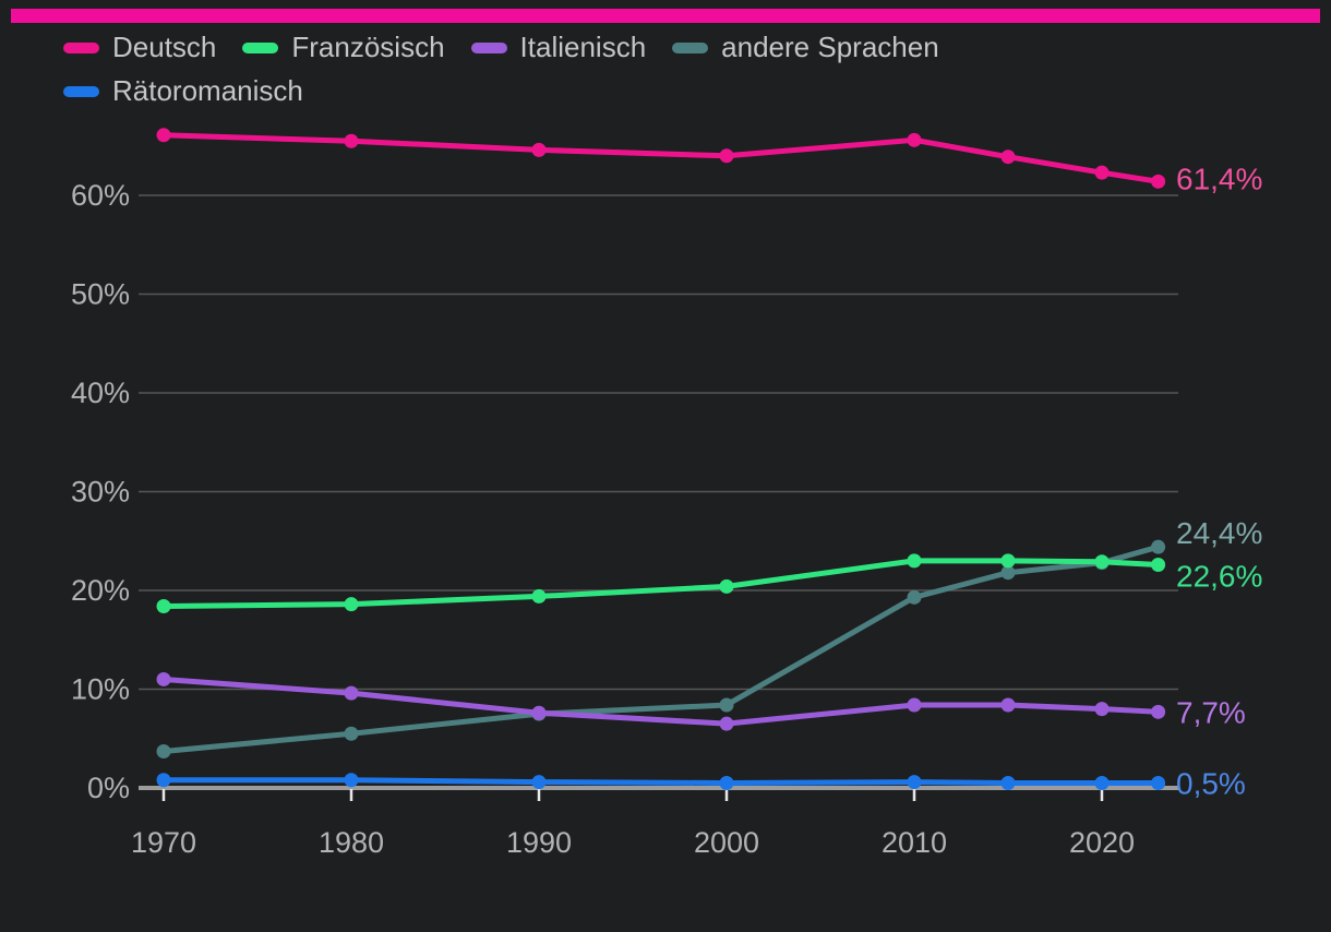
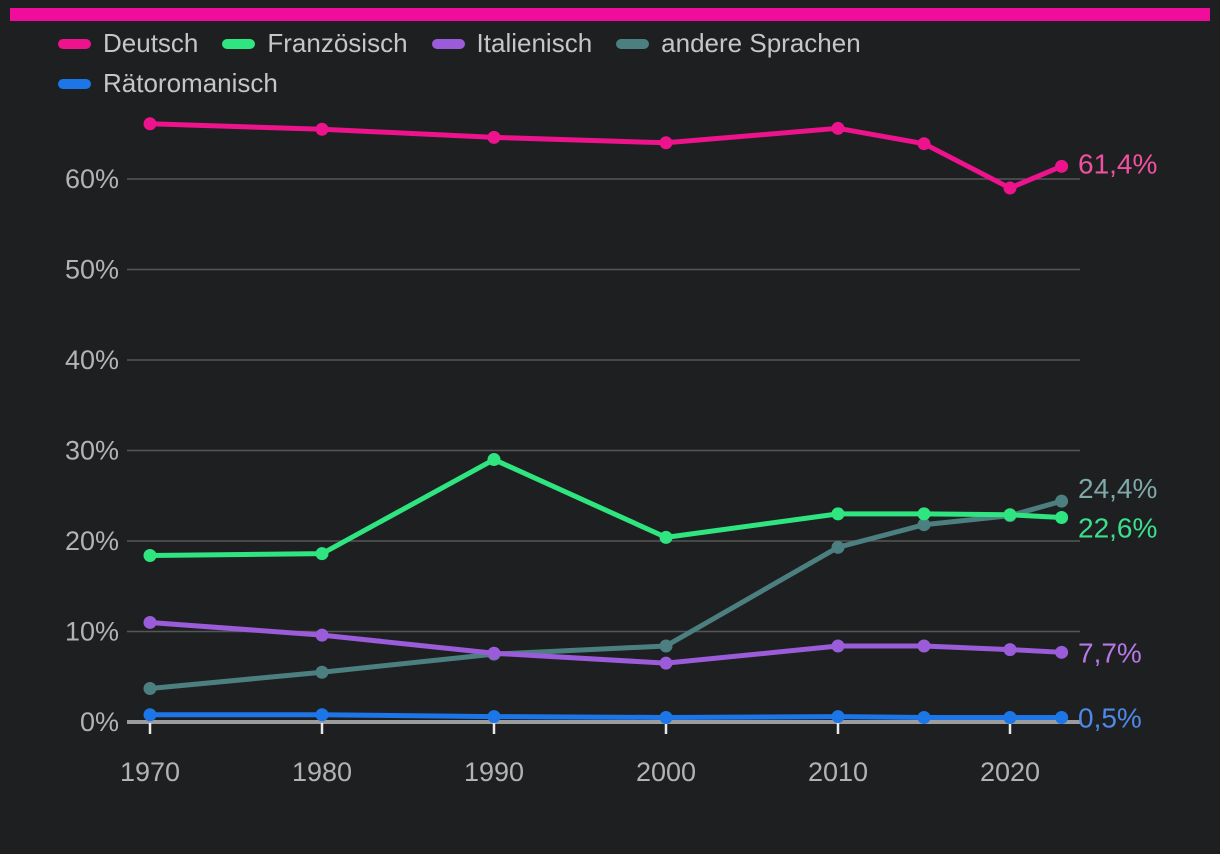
Französisch/1990: 19% -> 29%
Deutsch/2020: 62% -> 59%
